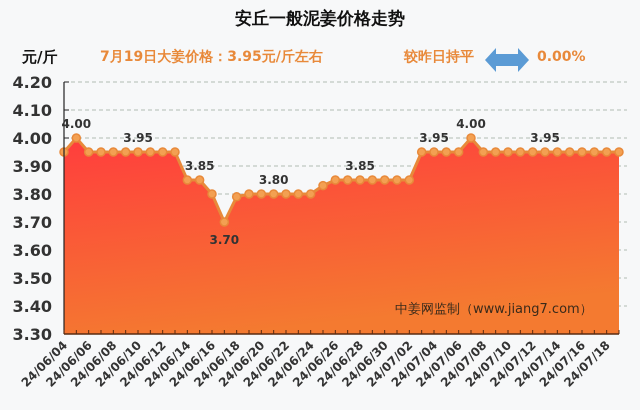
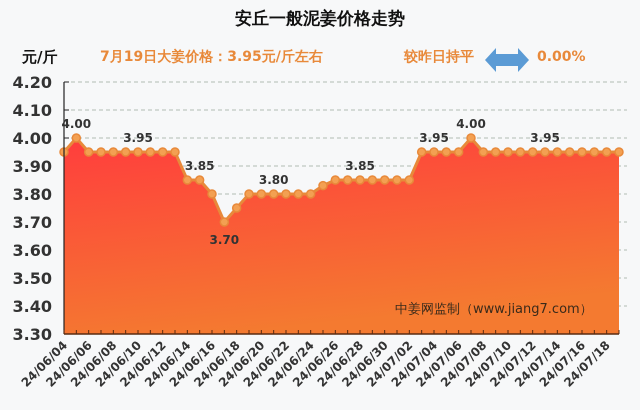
24/06/18: 3.79 -> 3.75
